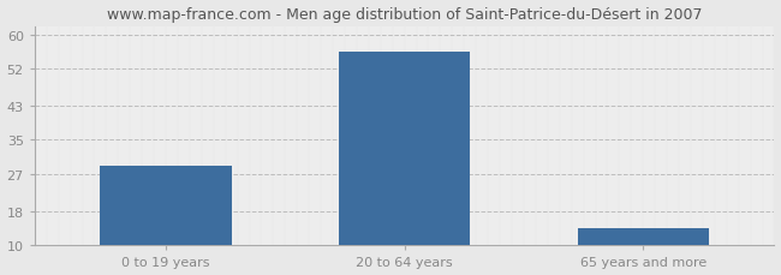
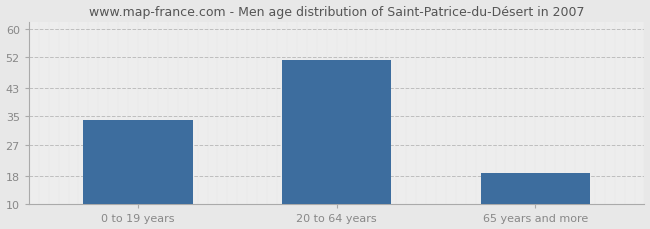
0 to 19 years: 29 -> 34
20 to 64 years: 56 -> 51
65 years and more: 14 -> 19
